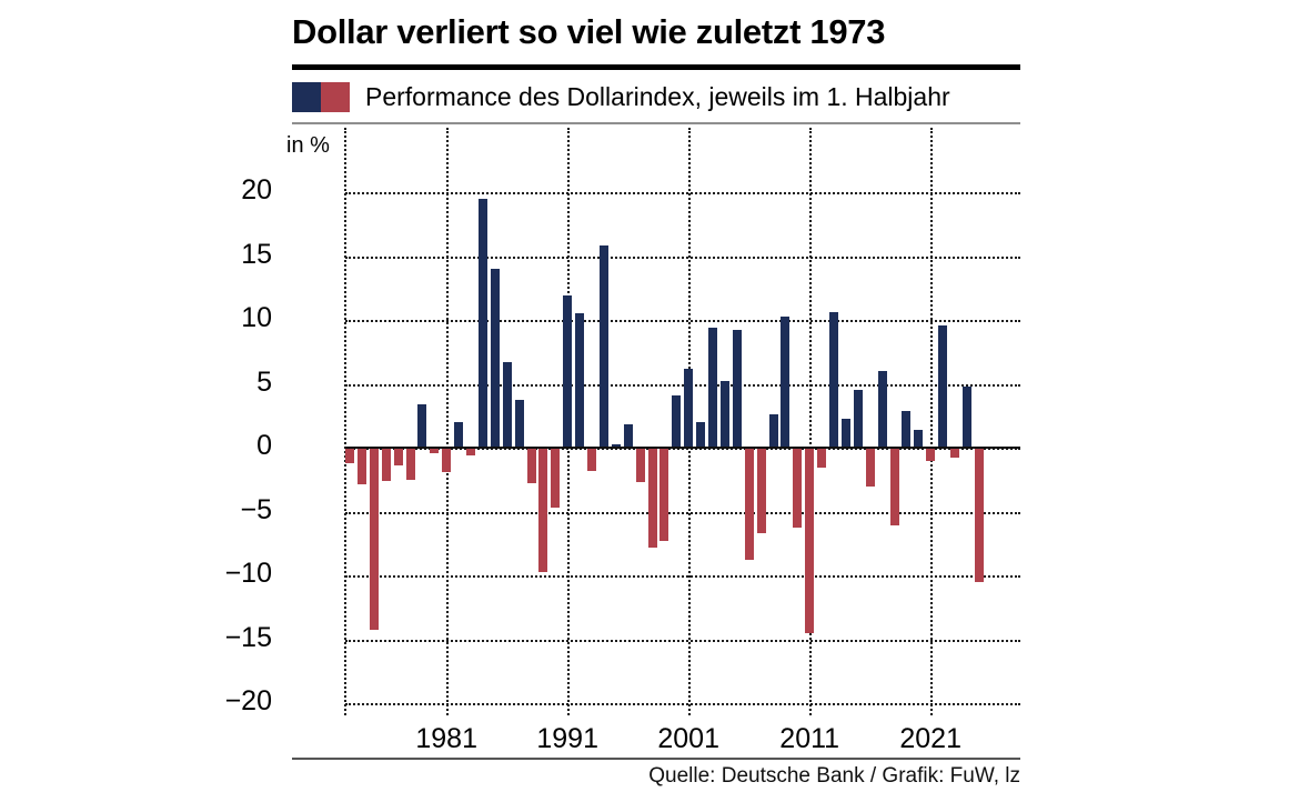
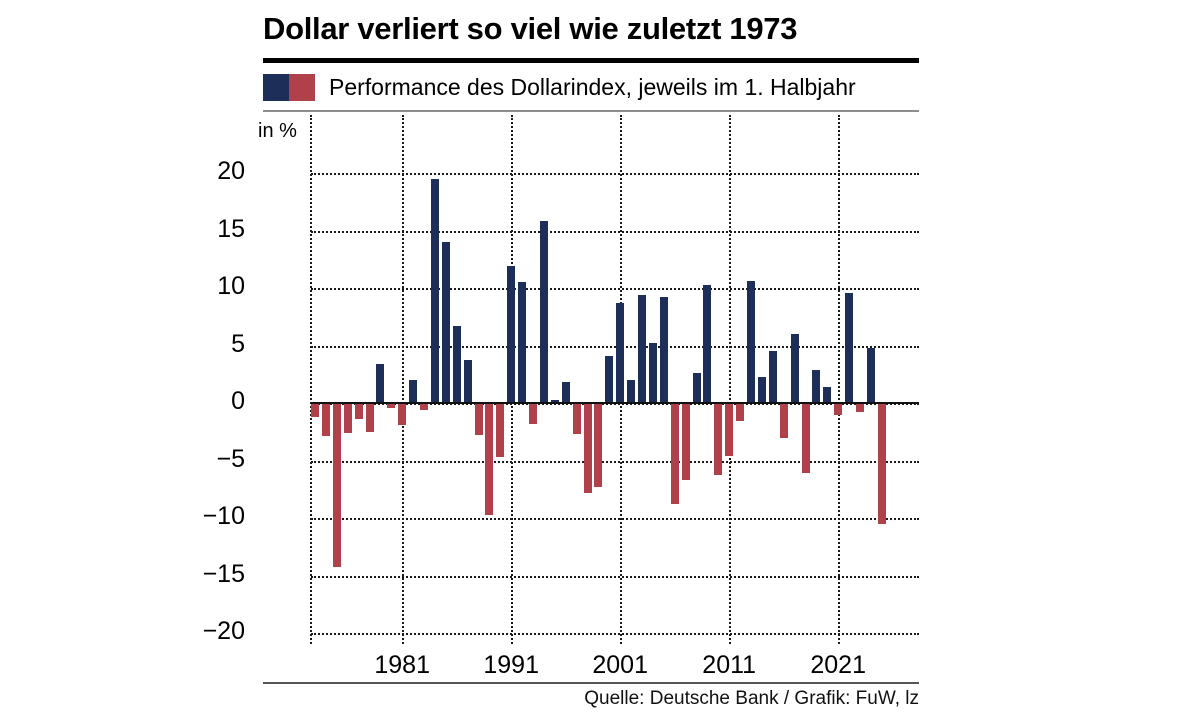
2001: 6.2 -> 8.7
2011: -14.5 -> -4.6
